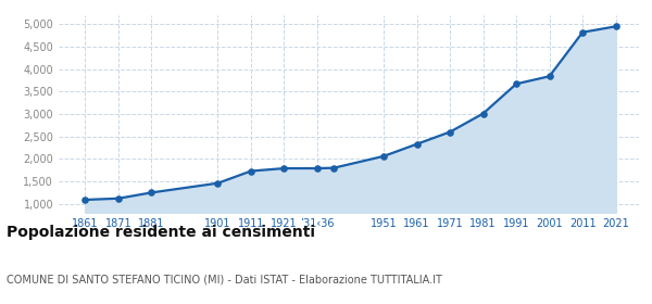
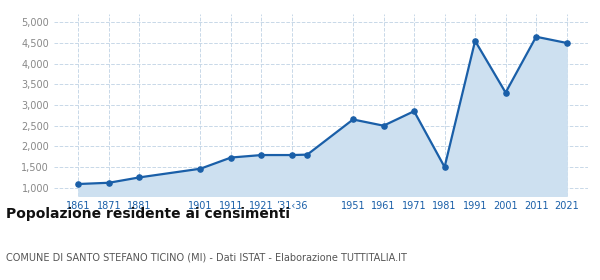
1951: 2,060 -> 2,650
1961: 2,330 -> 2,500
1971: 2,600 -> 2,850
1981: 3,010 -> 1,500
1991: 3,670 -> 4,550
2001: 3,840 -> 3,300
2011: 4,820 -> 4,650
2021: 4,950 -> 4,500
